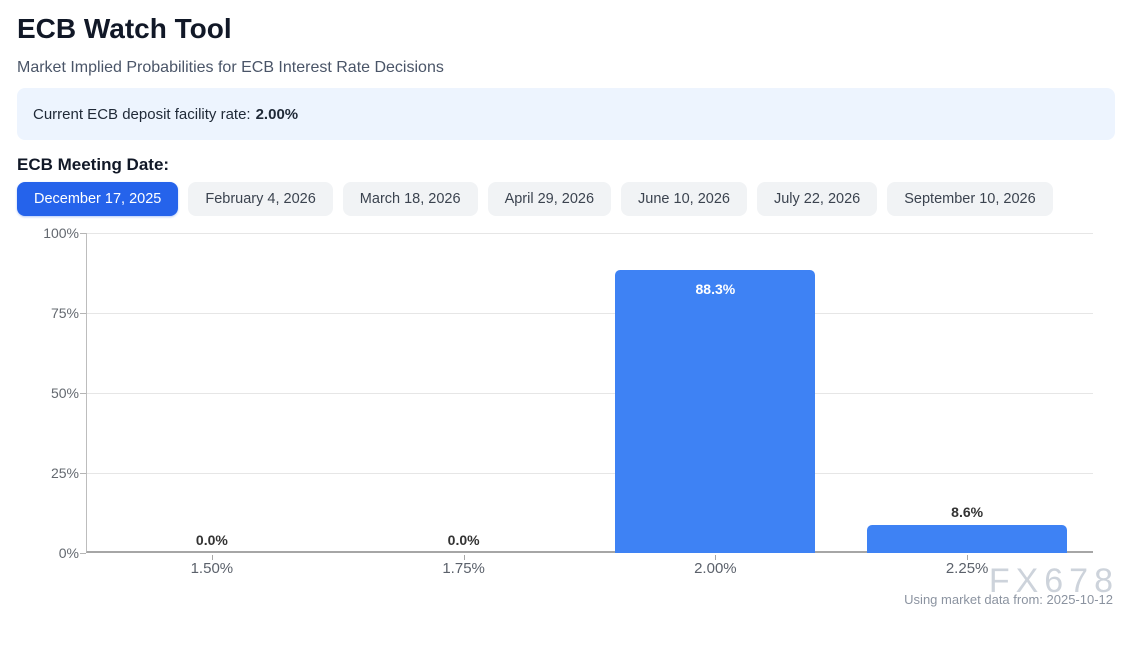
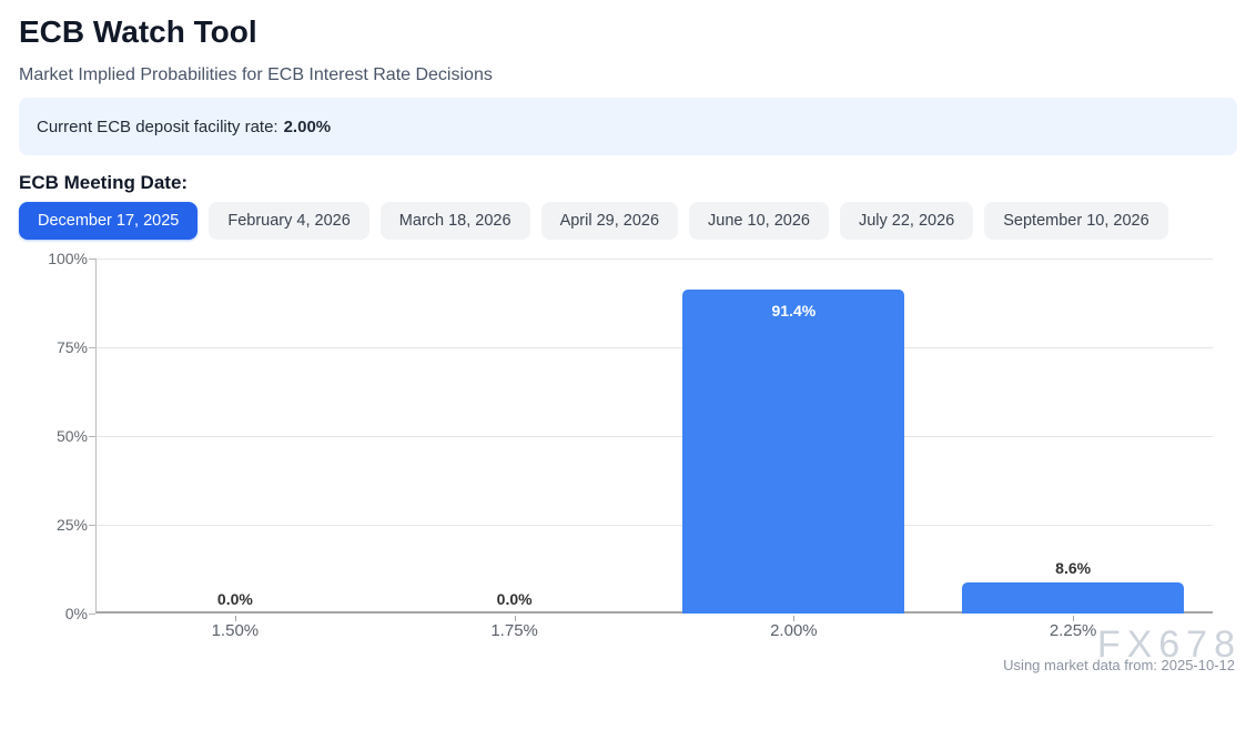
2.00%: 88.3% -> 91.4%
